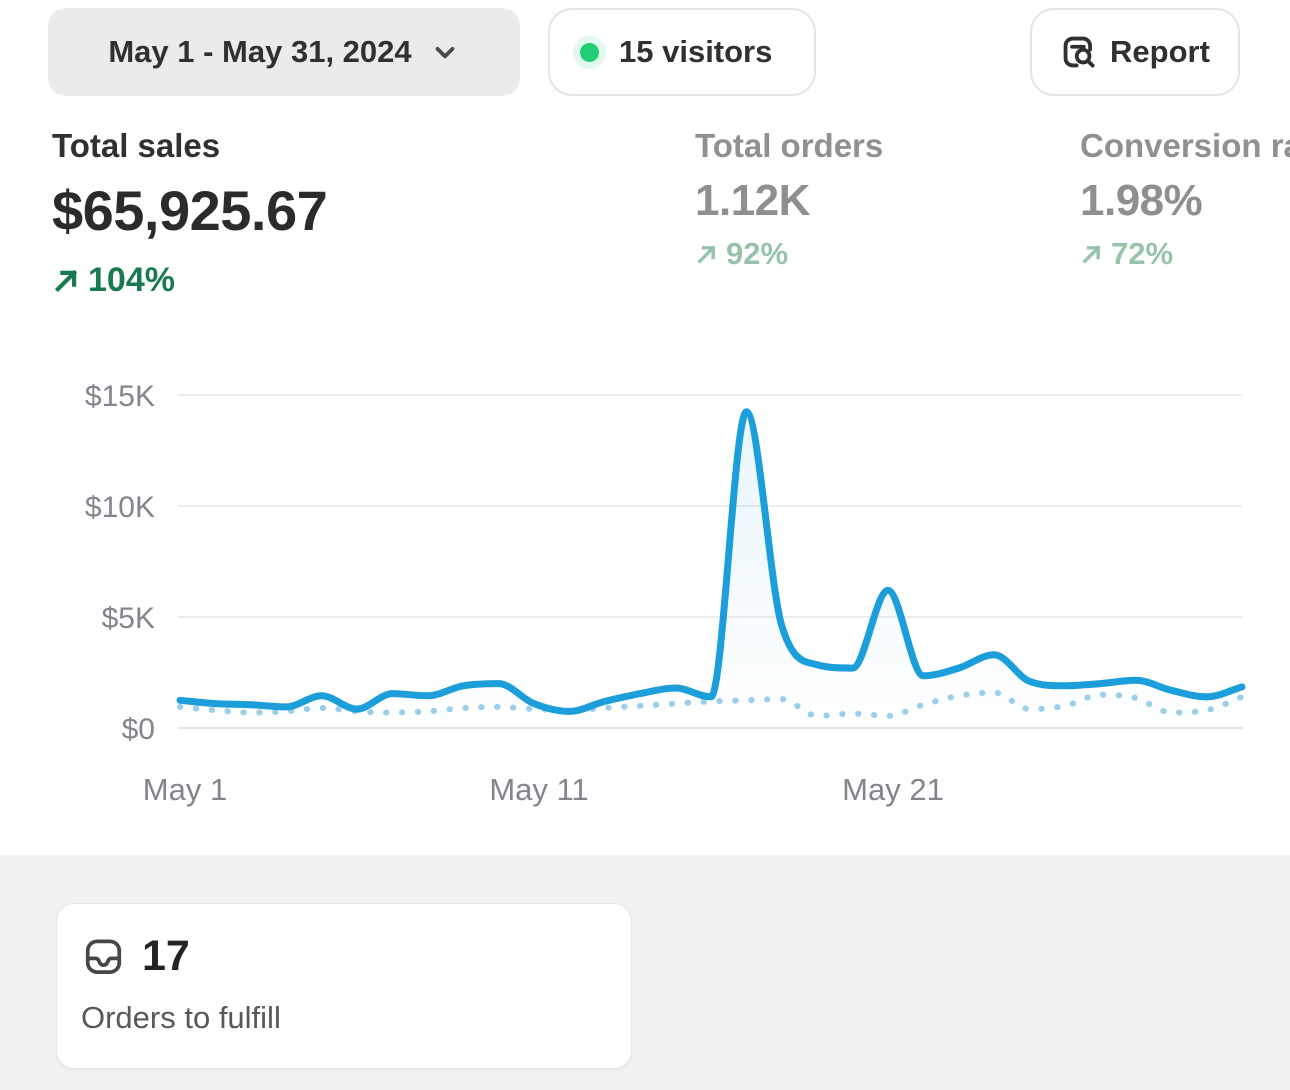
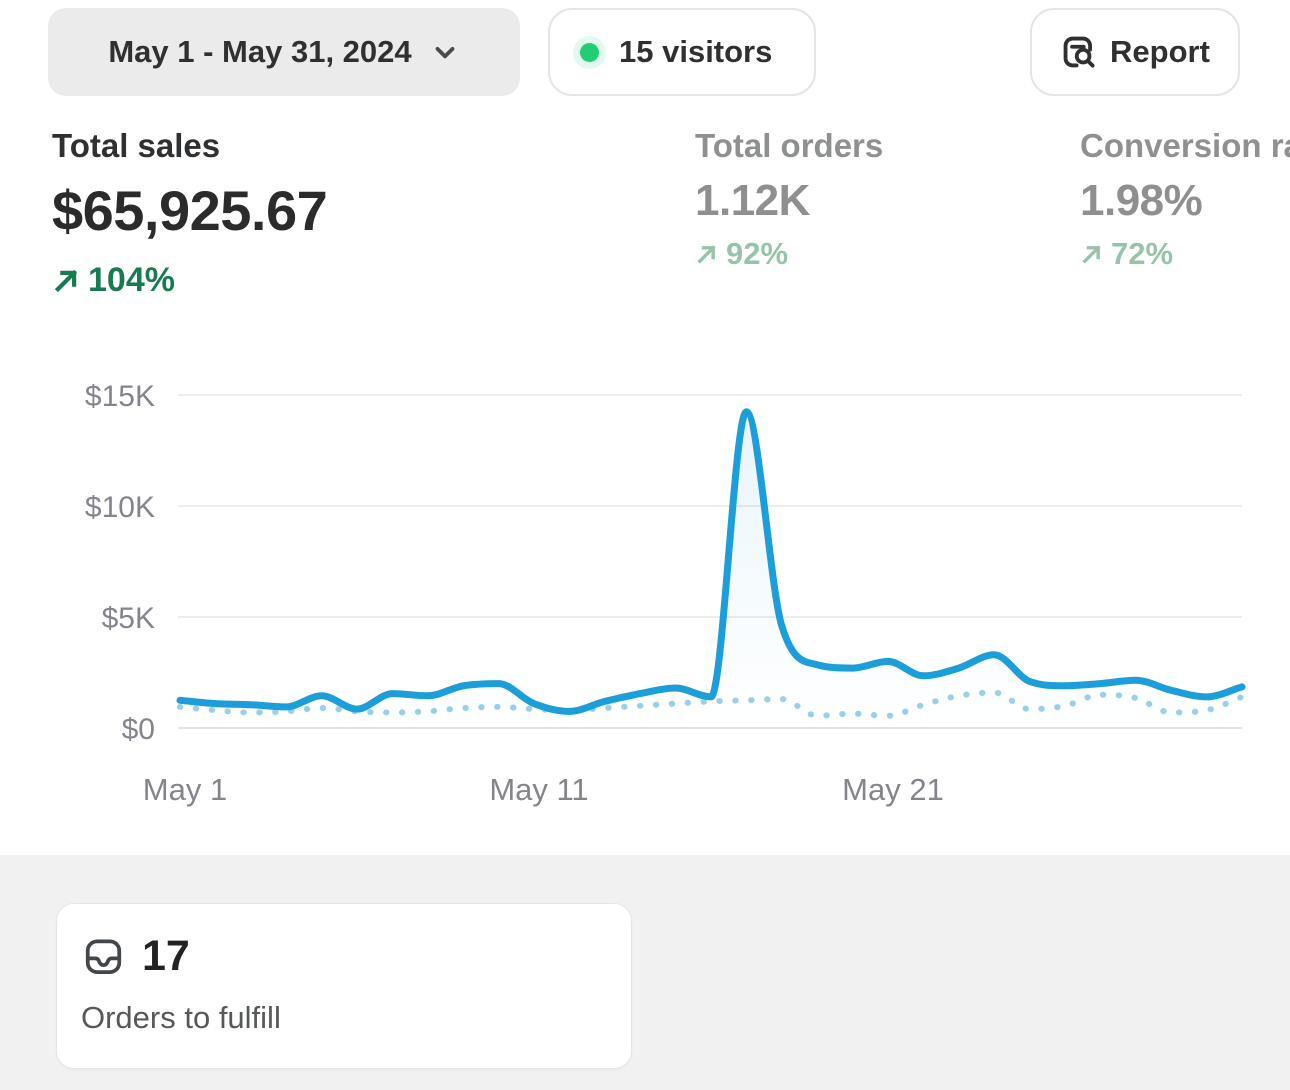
May 1 - May 31, 2024/May 21: $6.2K -> $3.0K
